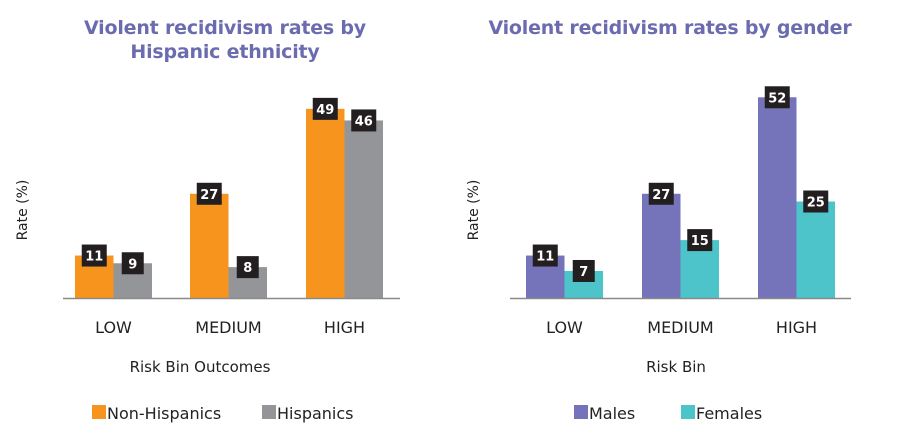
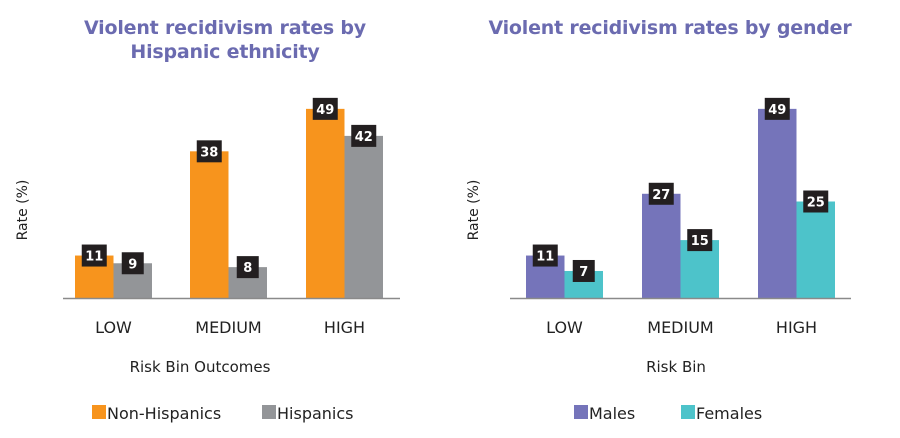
Violent recidivism rates by Hispanic ethnicity/Non-Hispanics/MEDIUM: 27 -> 38
Violent recidivism rates by Hispanic ethnicity/Hispanics/HIGH: 46 -> 42
Violent recidivism rates by gender/Males/HIGH: 52 -> 49
